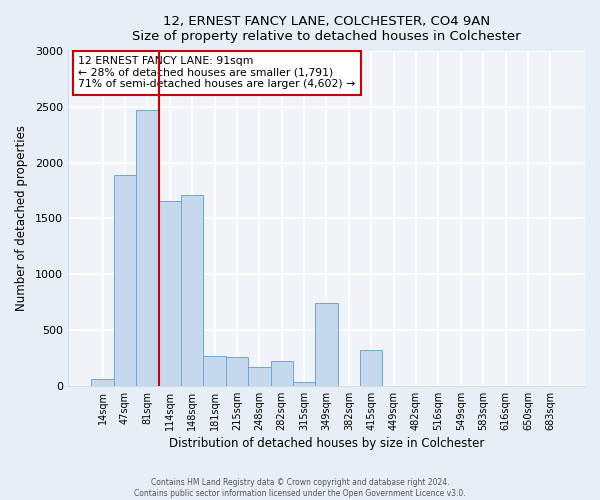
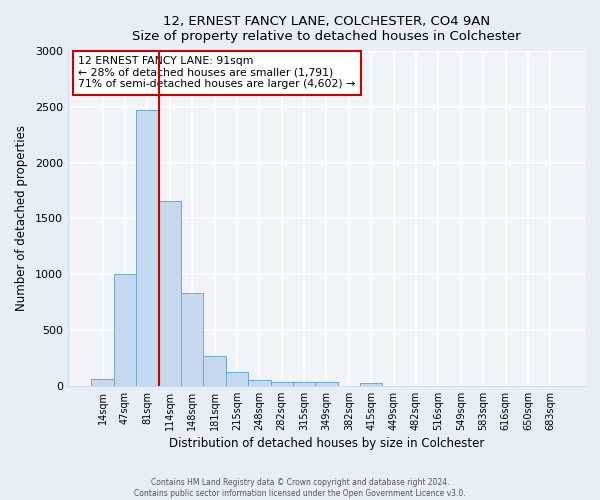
47sqm: 1890 -> 1000
148sqm: 1710 -> 830
215sqm: 260 -> 120
248sqm: 170 -> 60
282sqm: 220 -> 30
349sqm: 740 -> 40
415sqm: 320 -> 20
